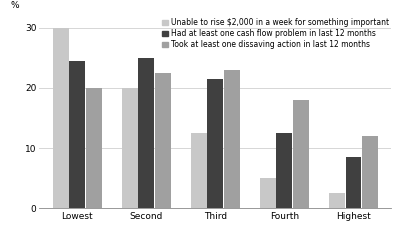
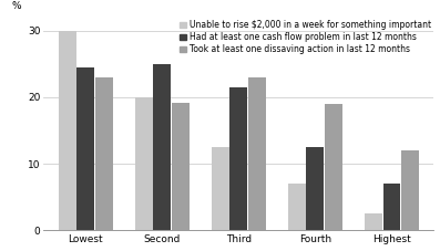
Took at least one dissaving action in last 12 months/Lowest: 20.0 -> 23.0
Took at least one dissaving action in last 12 months/Second: 22.5 -> 19.2
Unable to rise $2,000 in a week for something important/Fourth: 5.0 -> 7.0
Took at least one dissaving action in last 12 months/Fourth: 18.0 -> 19.0
Had at least one cash flow problem in last 12 months/Highest: 8.5 -> 7.0
